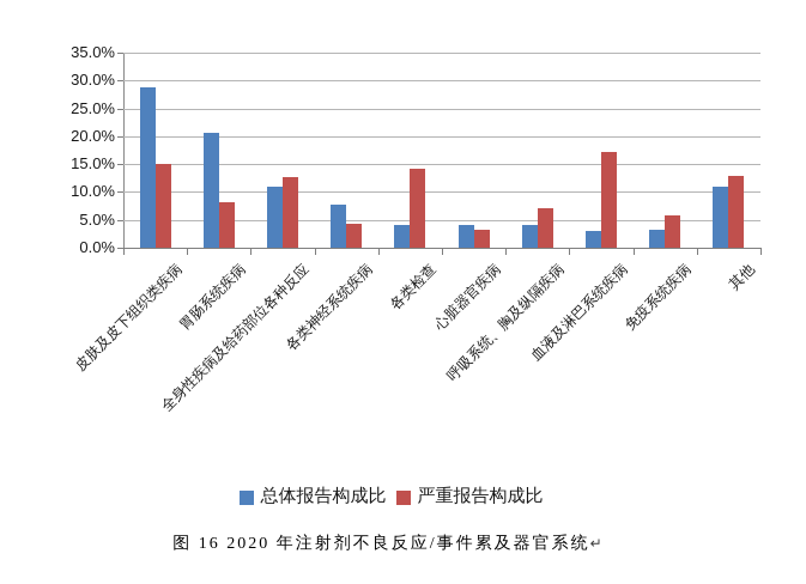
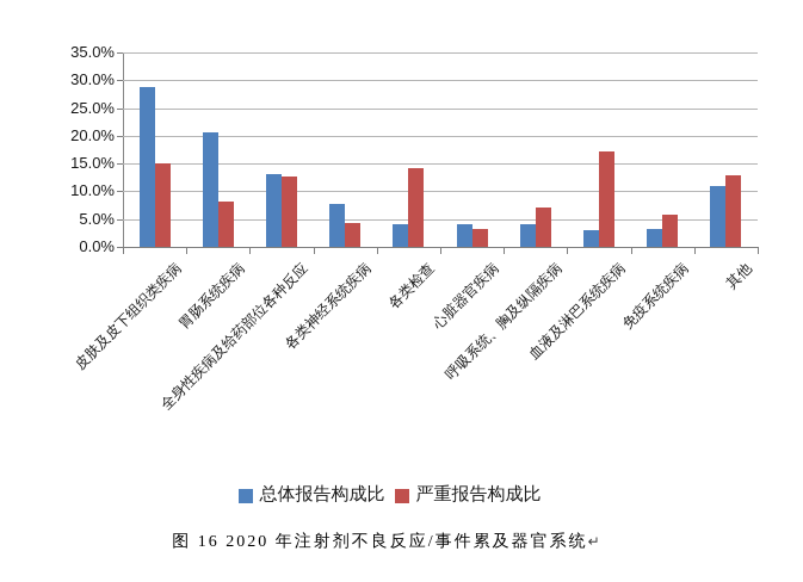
总体报告构成比/全身性疾病及给药部位各种反应: 11% -> 13%
